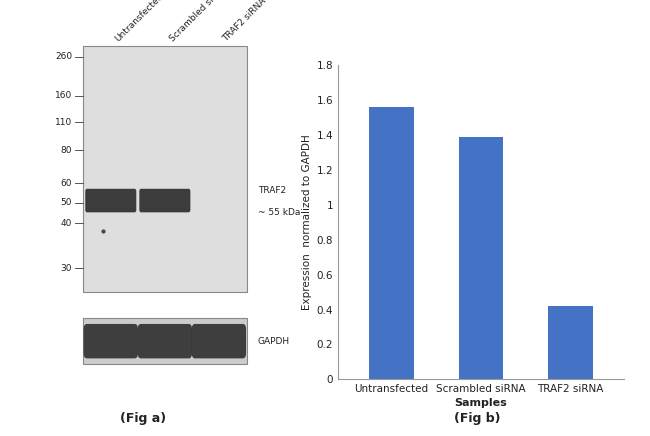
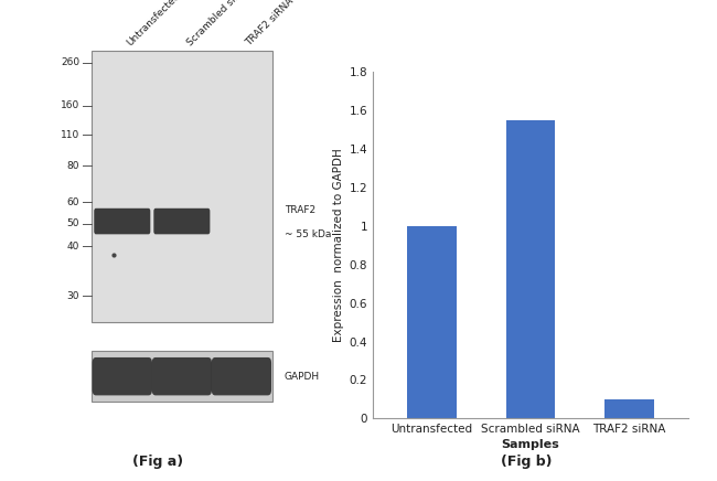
Untransfected: 1.56 -> 1.00
Scrambled siRNA: 1.39 -> 1.55
TRAF2 siRNA: 0.42 -> 0.10
